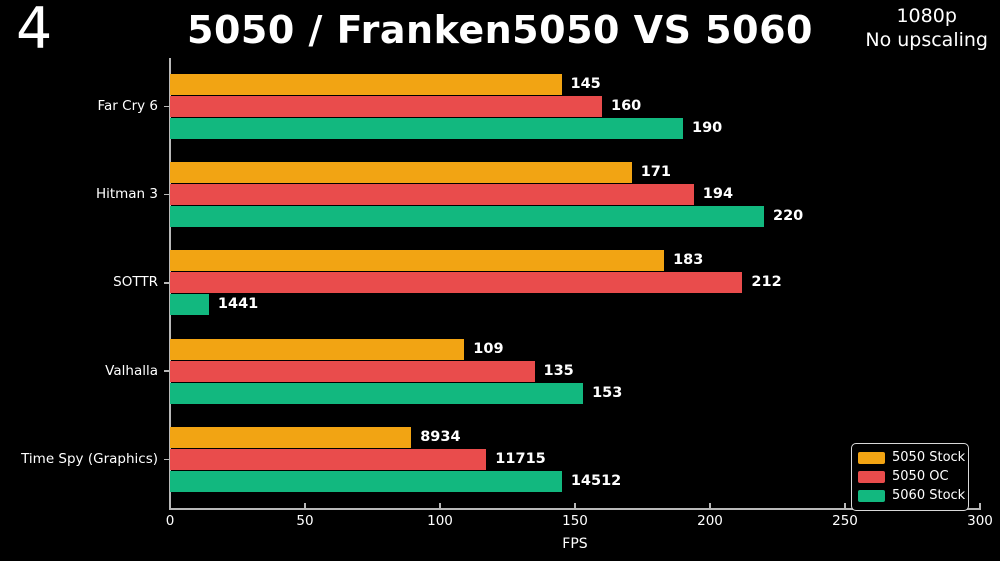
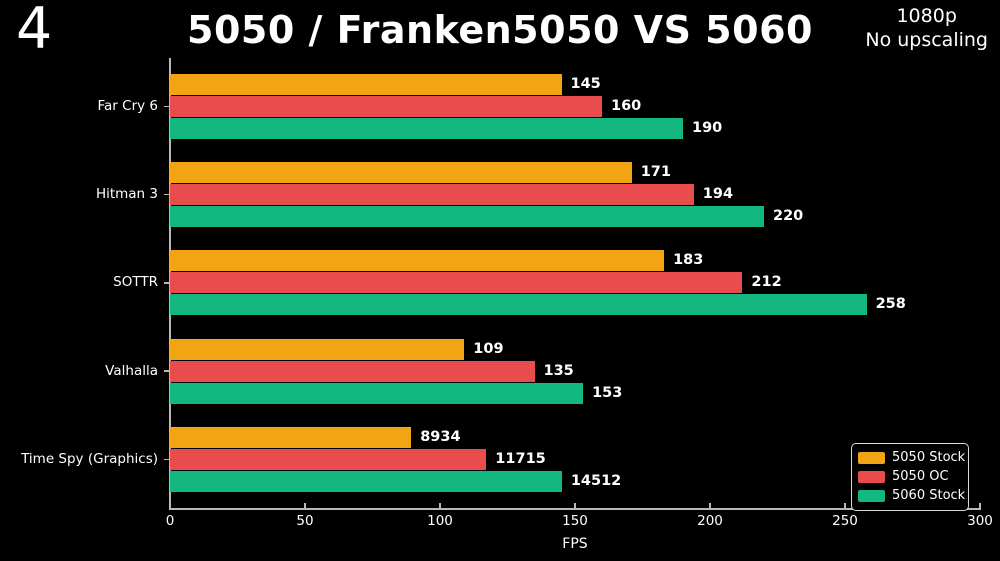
5060 Stock/SOTTR: 1441 -> 258
